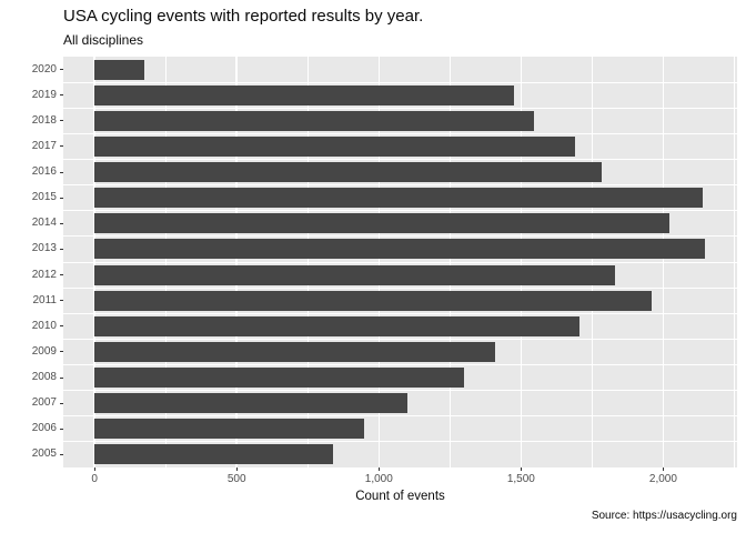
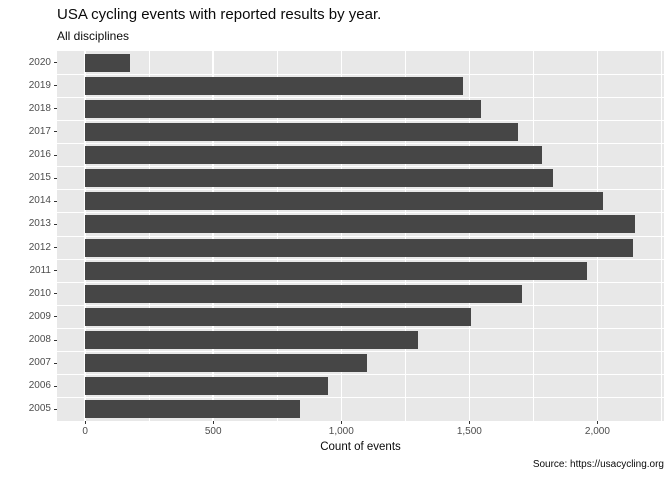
2015: 2140 -> 1820
2012: 1830 -> 2140
2009: 1410 -> 1500
